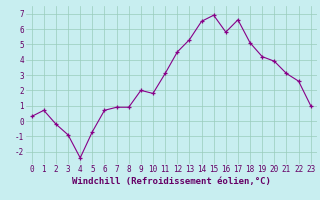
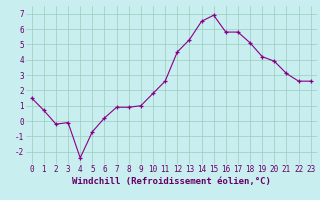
0: 0.3 -> 1.5
3: -0.9 -> -0.1
6: 0.7 -> 0.2
9: 2.0 -> 1.0
11: 3.1 -> 2.6
17: 6.6 -> 5.8
23: 1.0 -> 2.6
